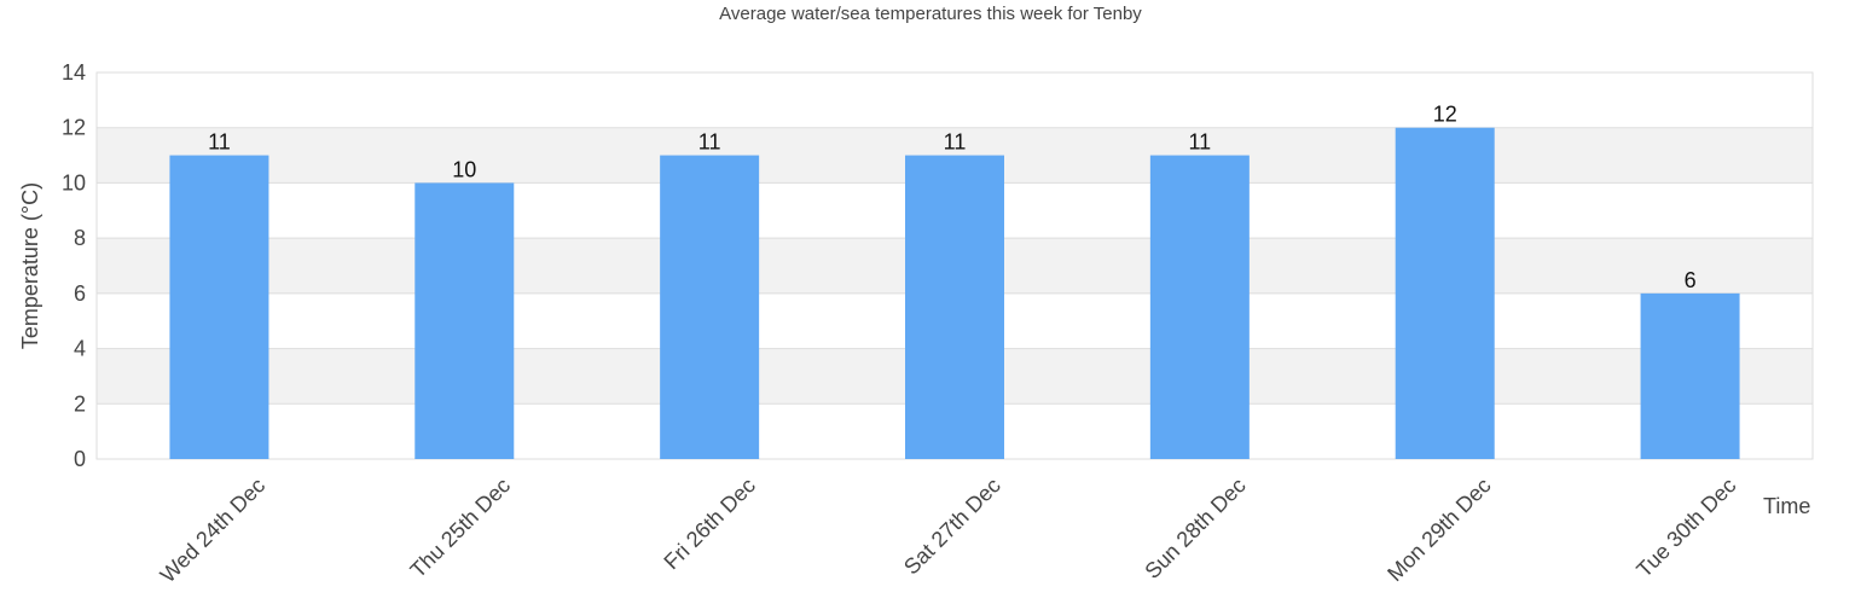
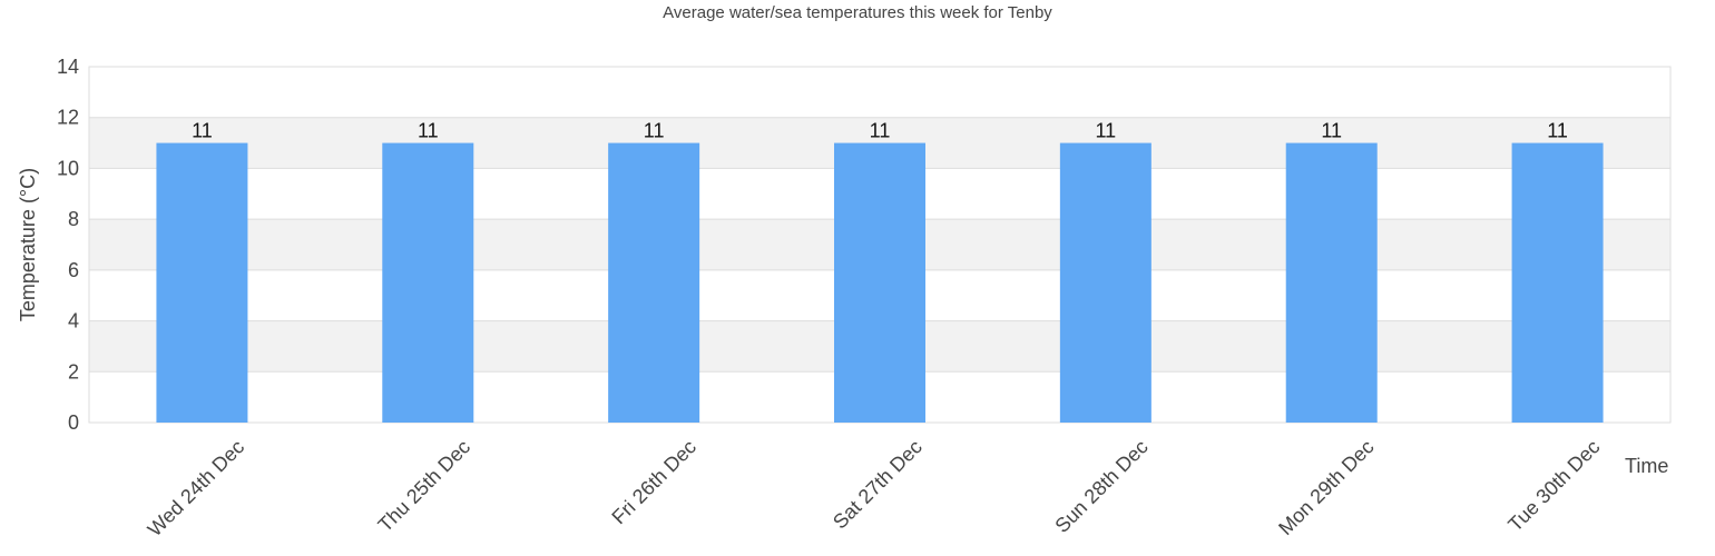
Thu 25th Dec: 10 -> 11
Mon 29th Dec: 12 -> 11
Tue 30th Dec: 6 -> 11
